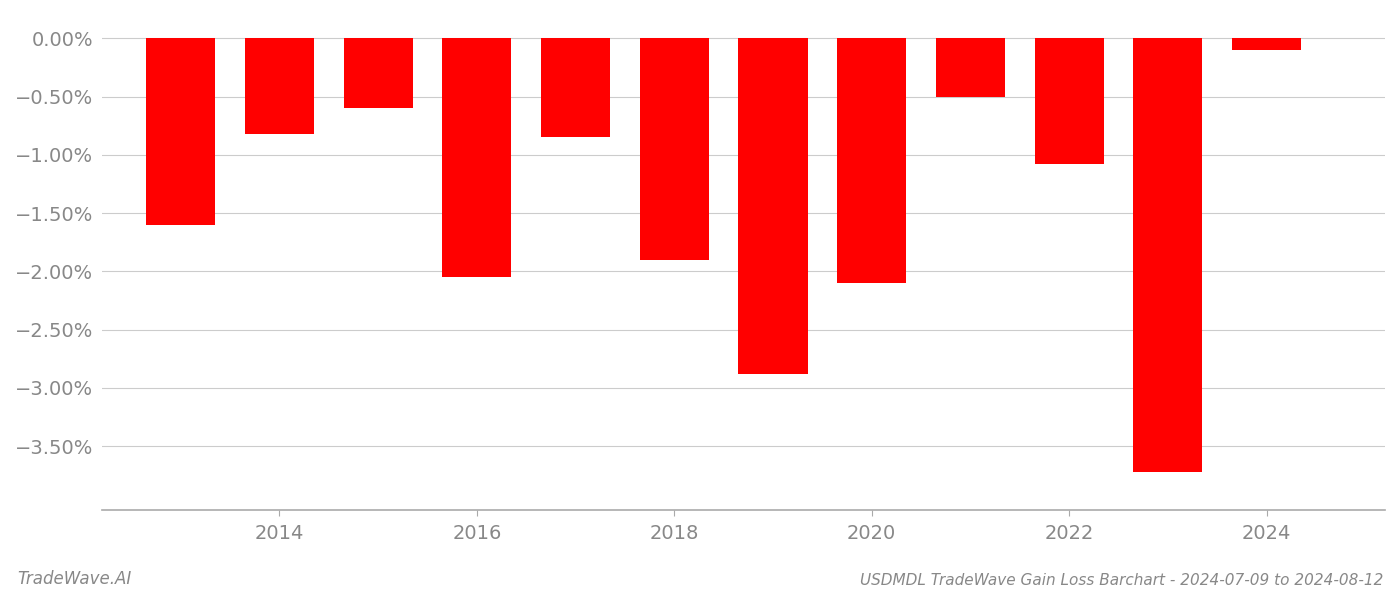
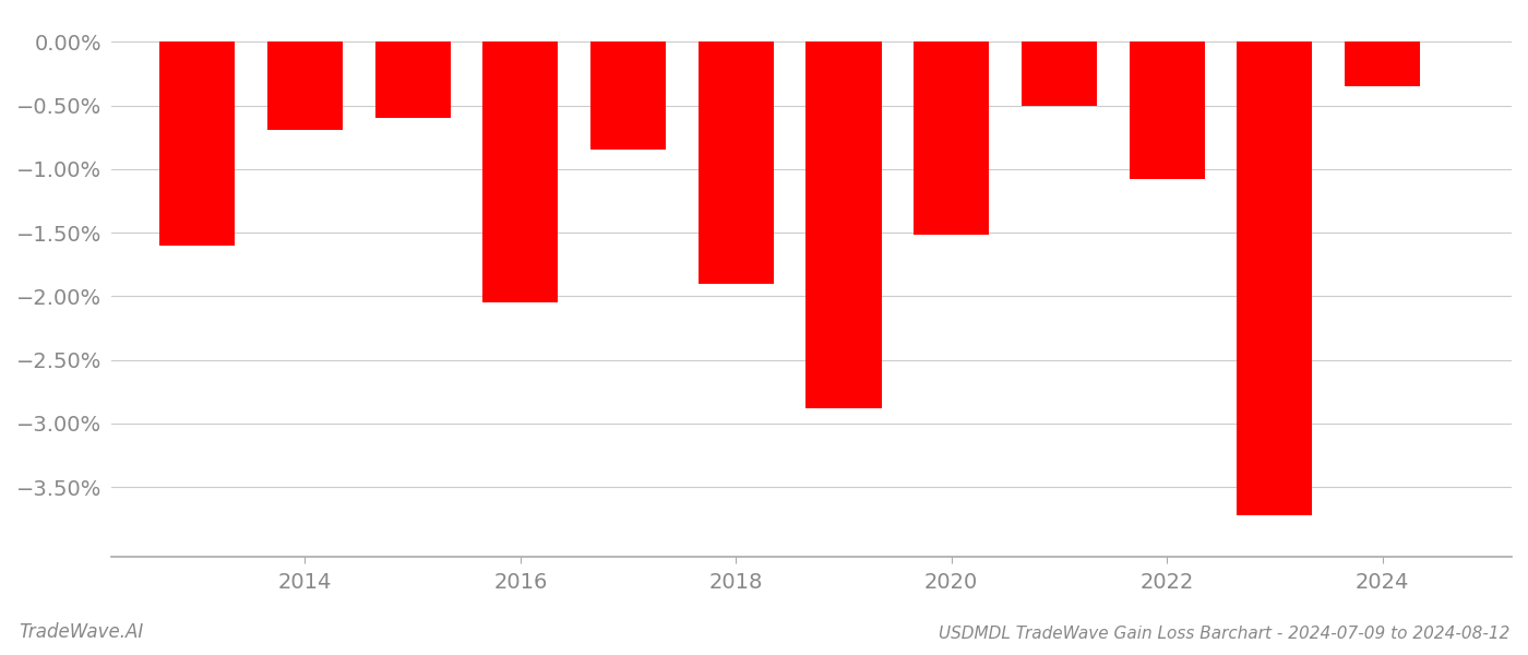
2014: -0.82% -> -0.69%
2020: -2.10% -> -1.52%
2024: -0.10% -> -0.35%
